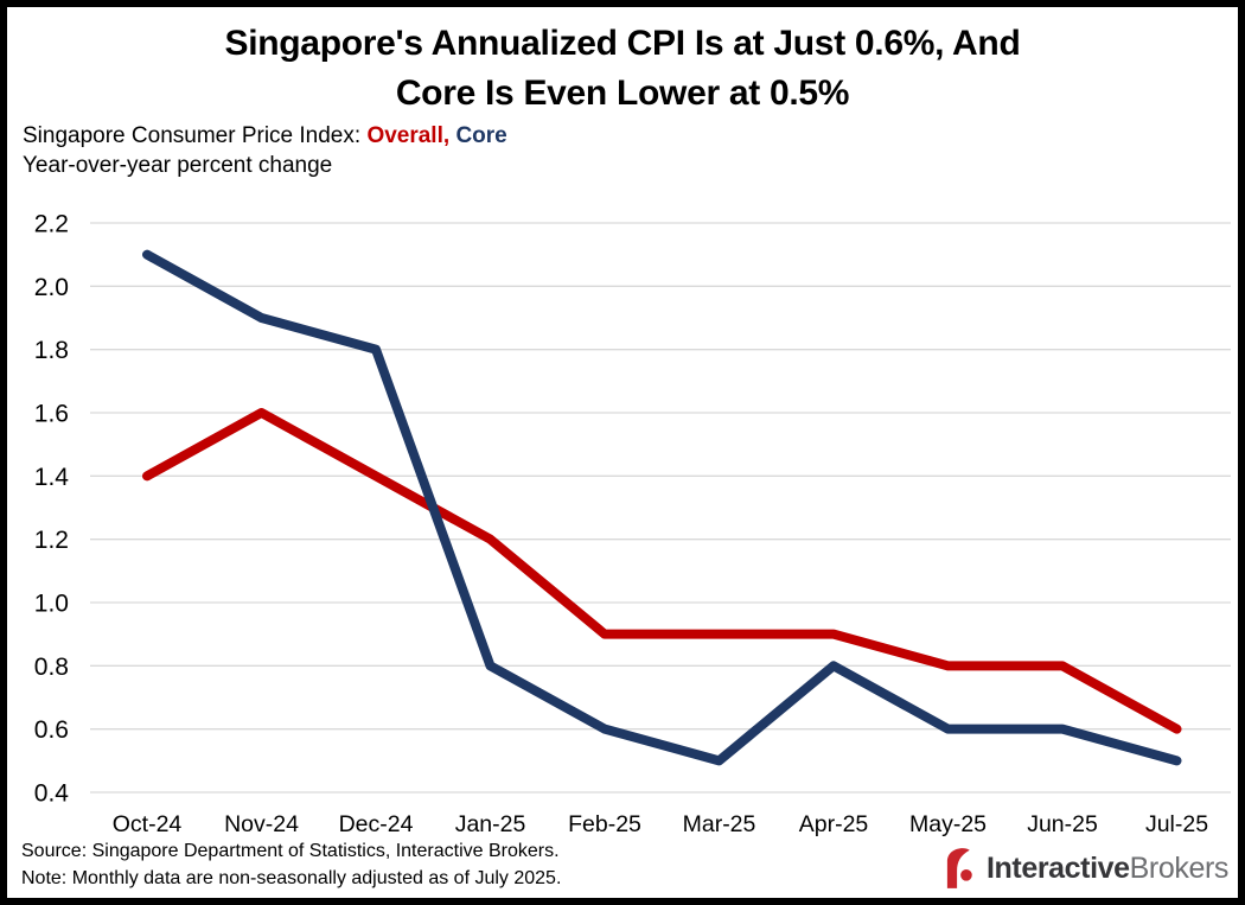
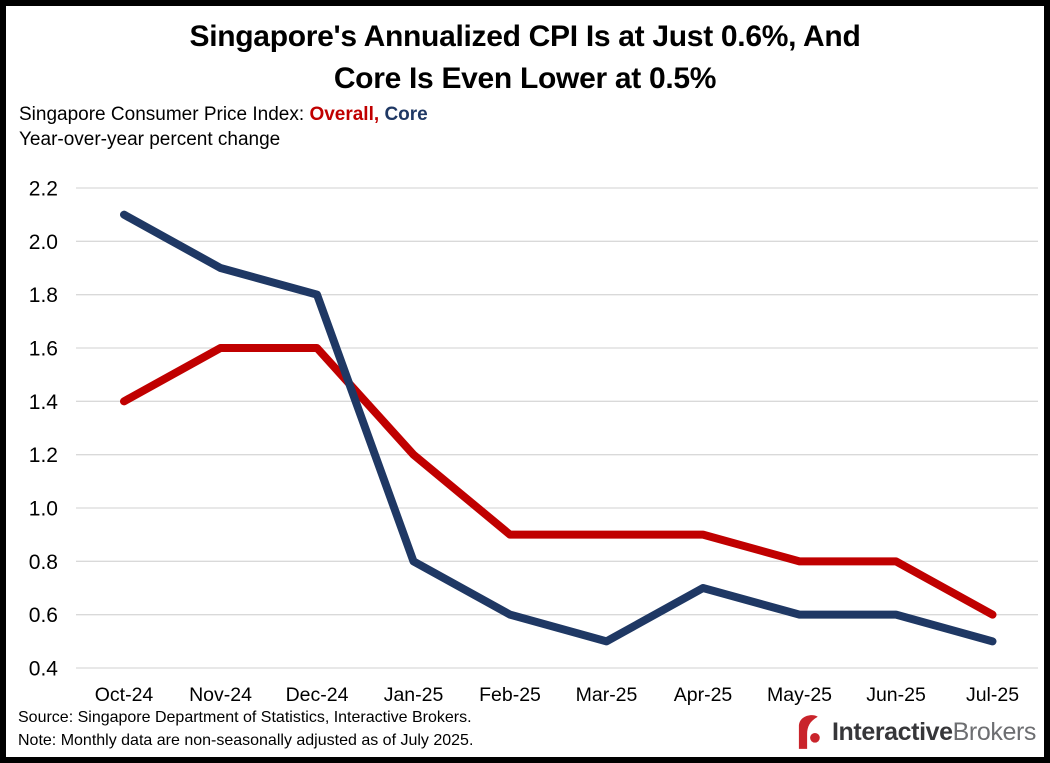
Overall/Dec-24: 1.4 -> 1.6
Core/Apr-25: 0.8 -> 0.7
